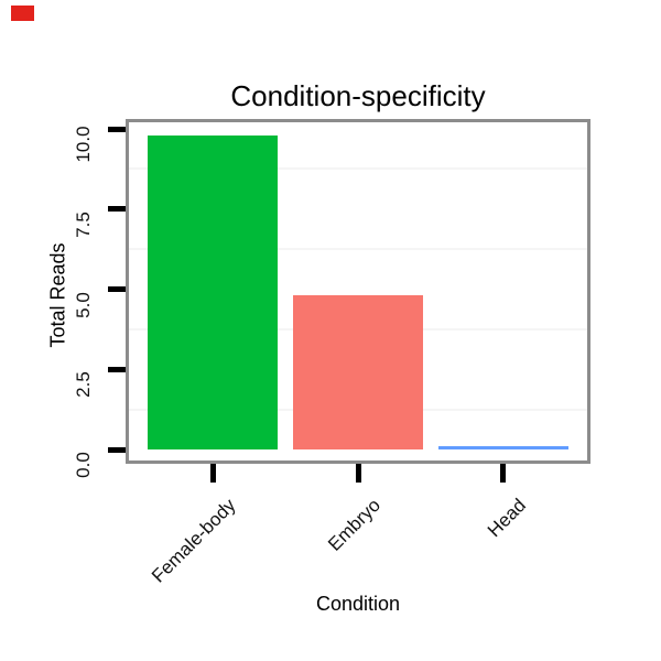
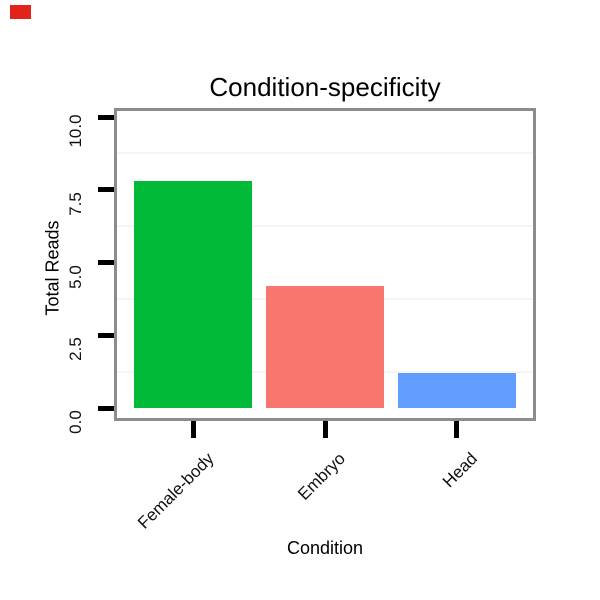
Female-body: 9.8 -> 7.8
Embryo: 4.8 -> 4.2
Head: 0.1 -> 1.2
